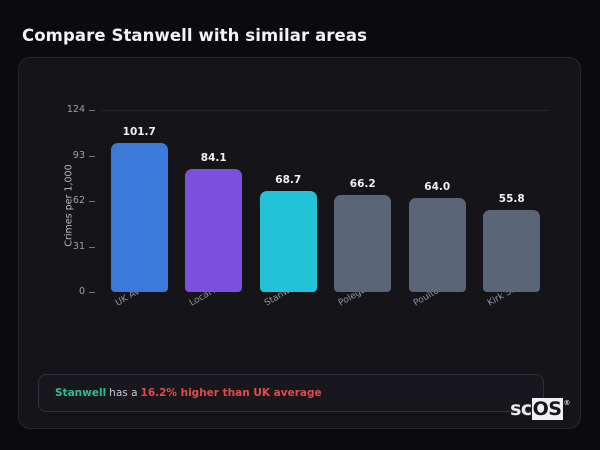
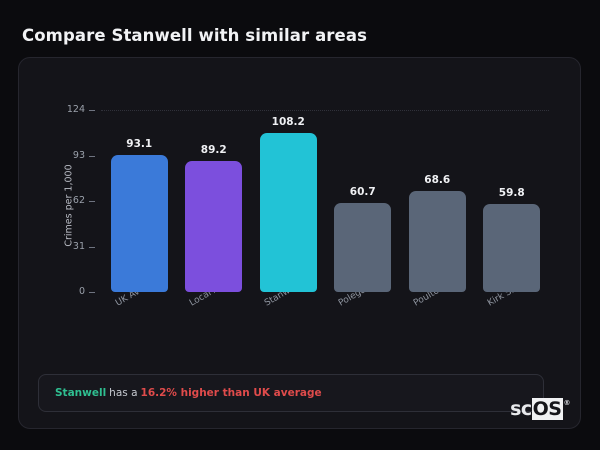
UK Average: 101.7 -> 93.1
Local Area: 84.1 -> 89.2
Stanwell: 68.7 -> 108.2
Polegate: 66.2 -> 60.7
Poulton-le-...: 64.0 -> 68.6
Kirk Sanda...: 55.8 -> 59.8
